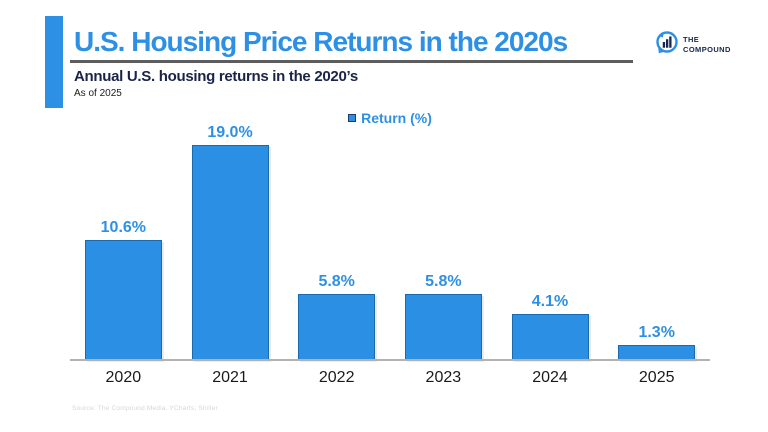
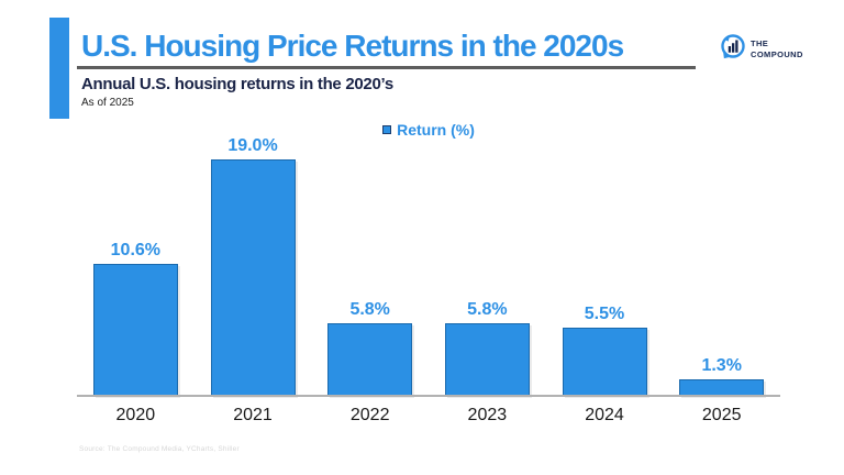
2024: 4.1% -> 5.5%
